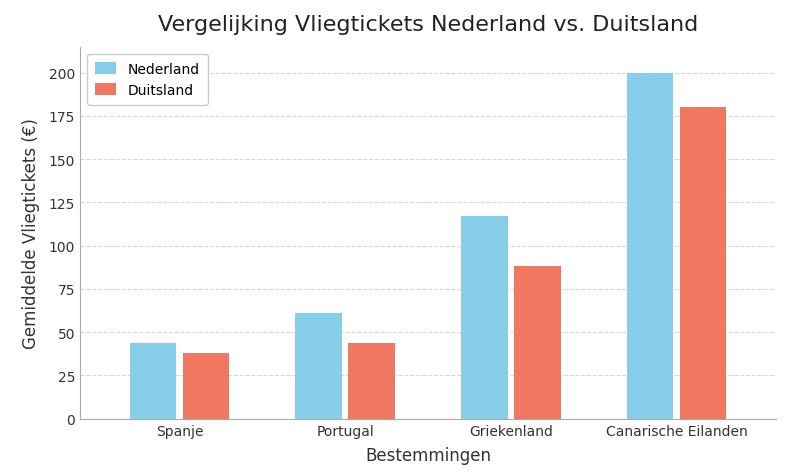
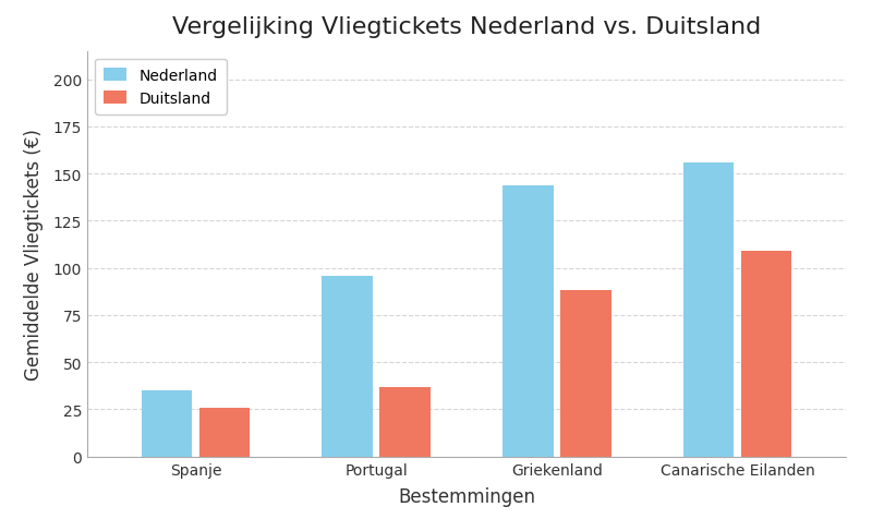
Nederland/Spanje: 44 -> 35
Duitsland/Spanje: 38 -> 26
Nederland/Portugal: 61 -> 96
Duitsland/Portugal: 44 -> 37
Nederland/Griekenland: 117 -> 144
Nederland/Canarische Eilanden: 200 -> 156
Duitsland/Canarische Eilanden: 180 -> 109
